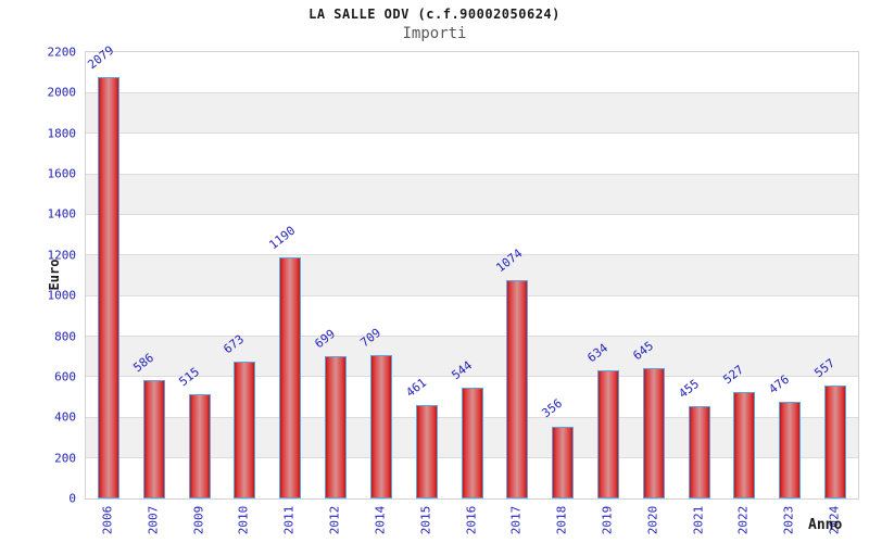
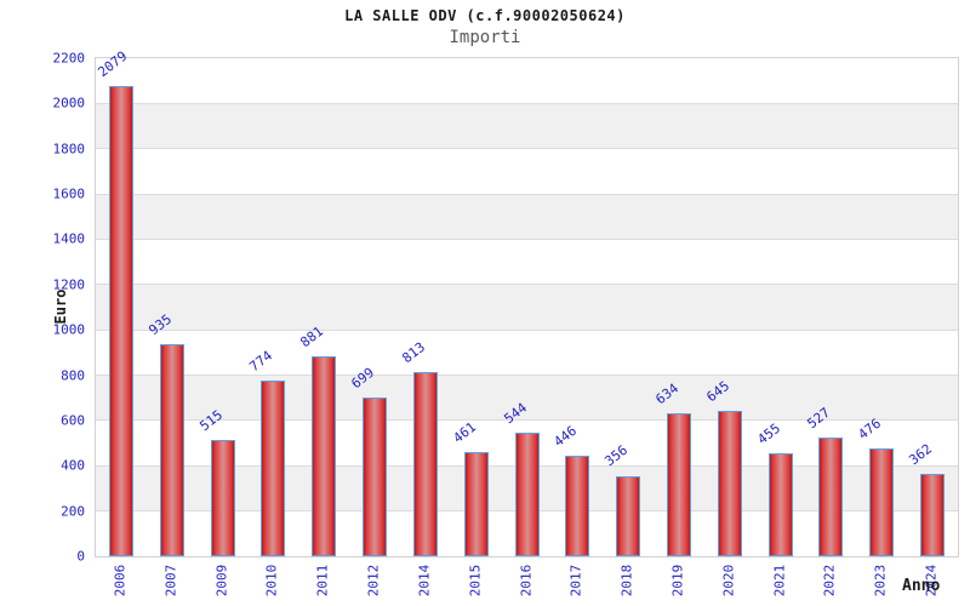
2007: 586 -> 935
2010: 673 -> 774
2011: 1190 -> 881
2014: 709 -> 813
2017: 1074 -> 446
2024: 557 -> 362
